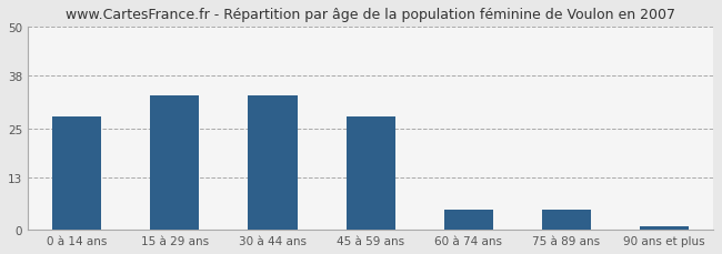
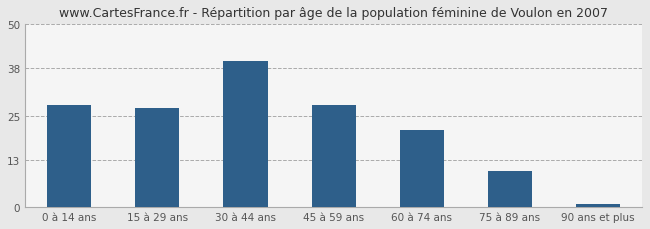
15 à 29 ans: 33 -> 27
30 à 44 ans: 33 -> 40
60 à 74 ans: 5 -> 21
75 à 89 ans: 5 -> 10
